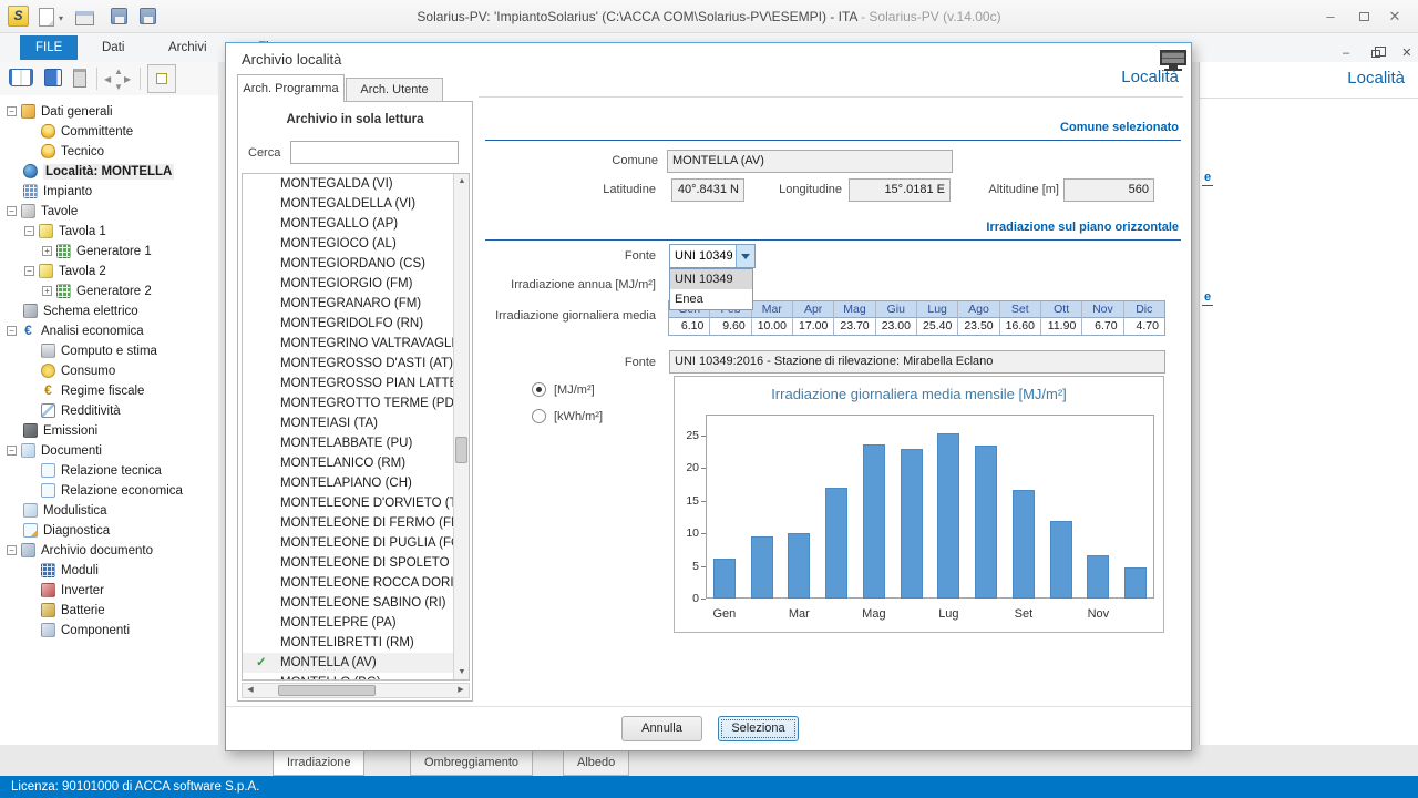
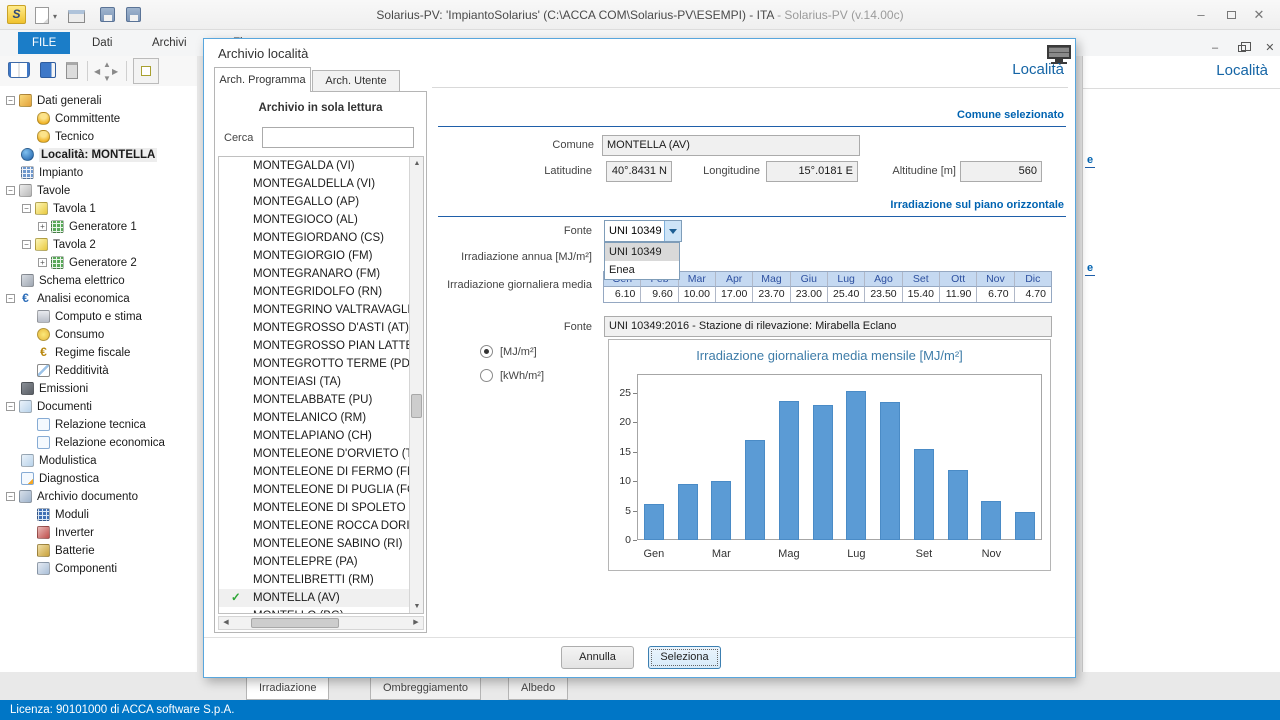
Set: 16.60 -> 15.40
